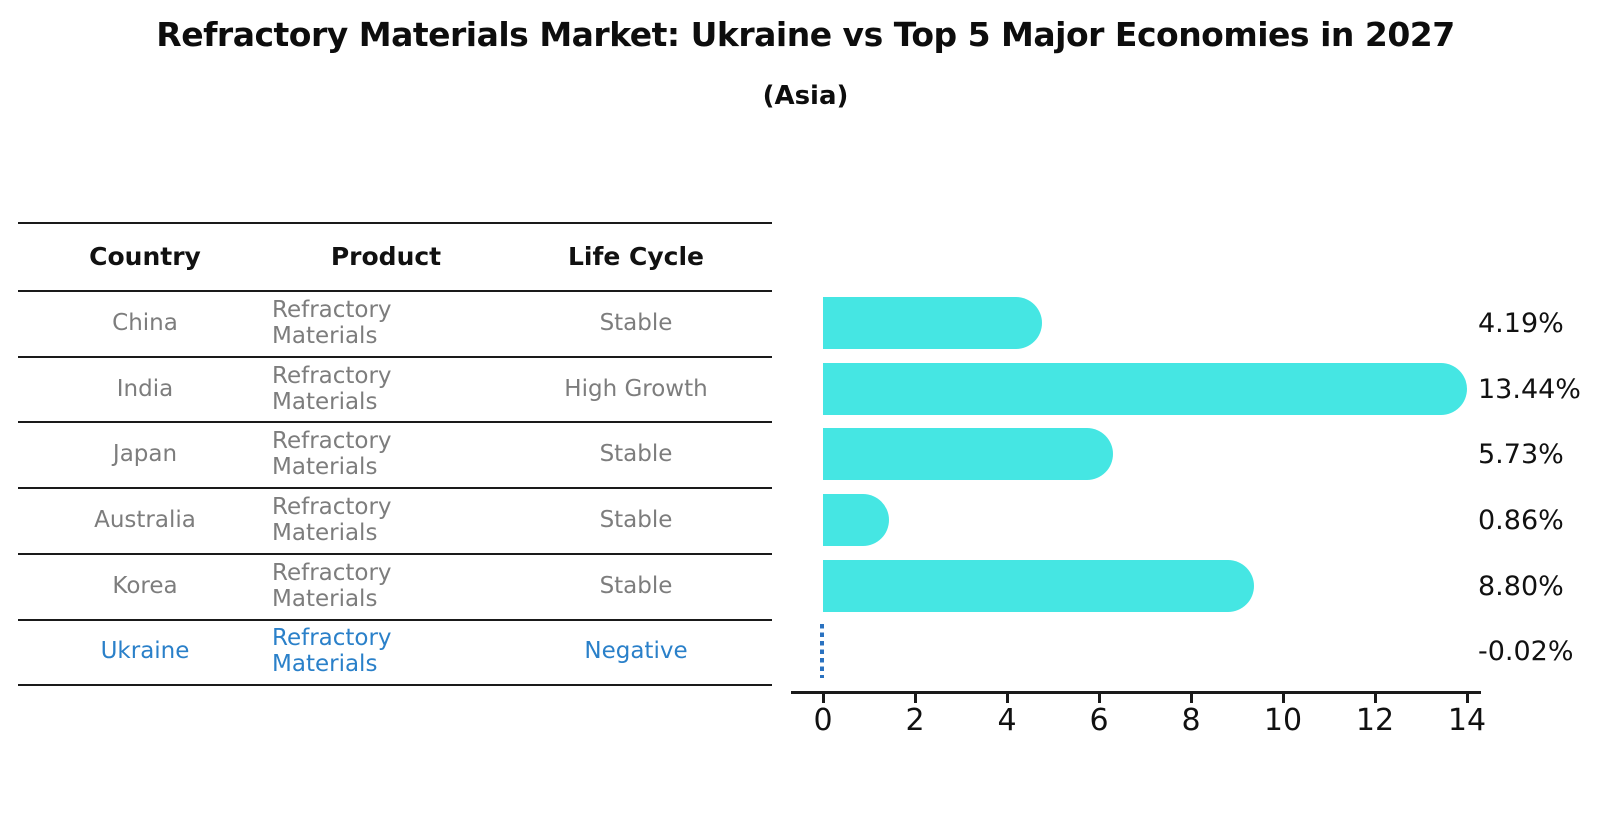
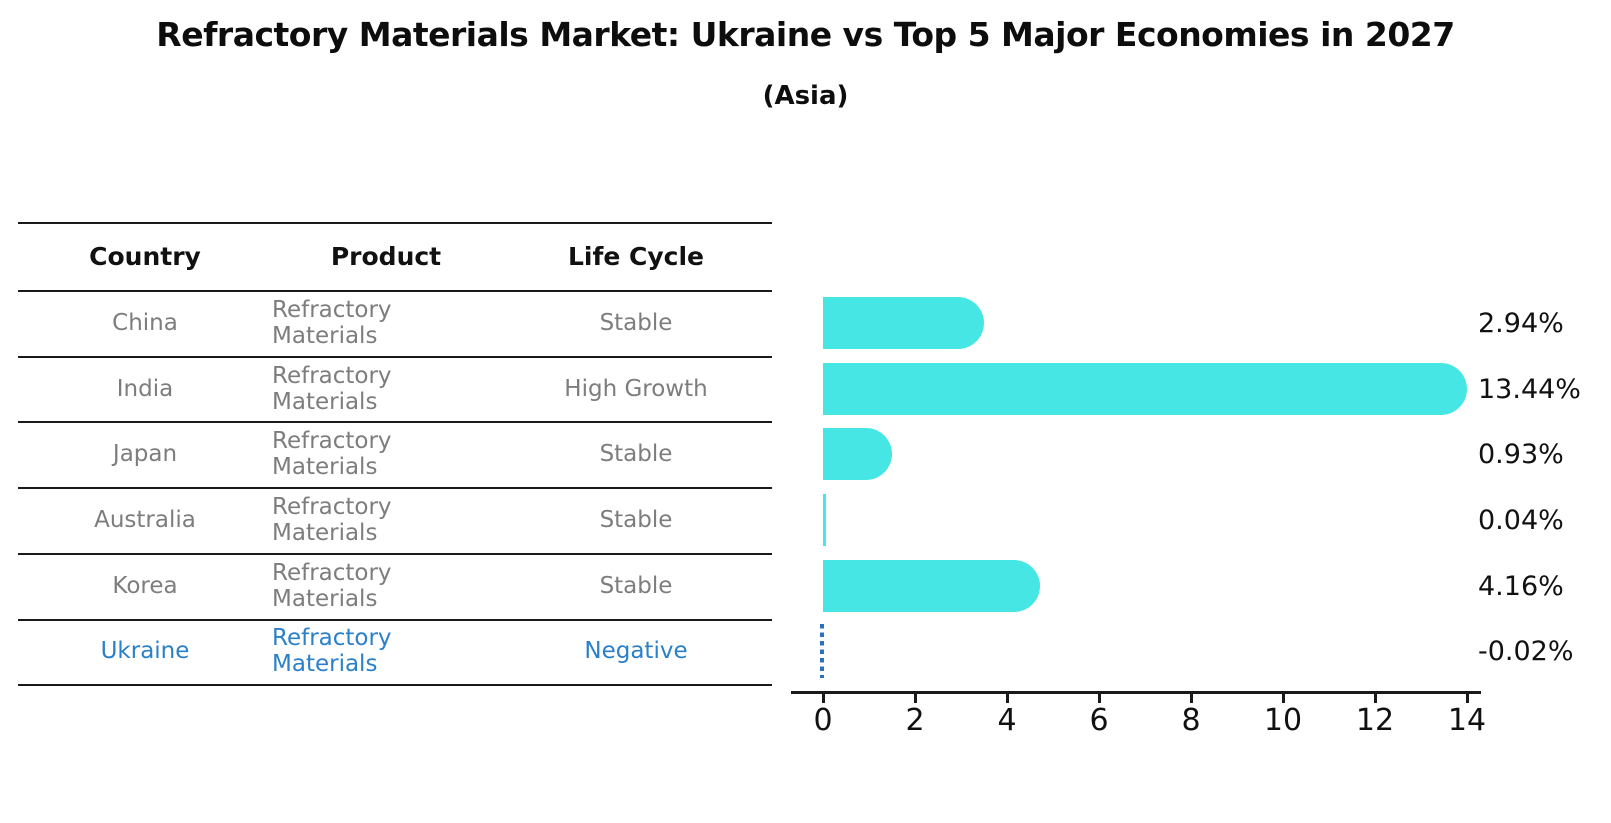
China: 4.19% -> 2.94%
Japan: 5.73% -> 0.93%
Australia: 0.86% -> 0.04%
Korea: 8.80% -> 4.16%
